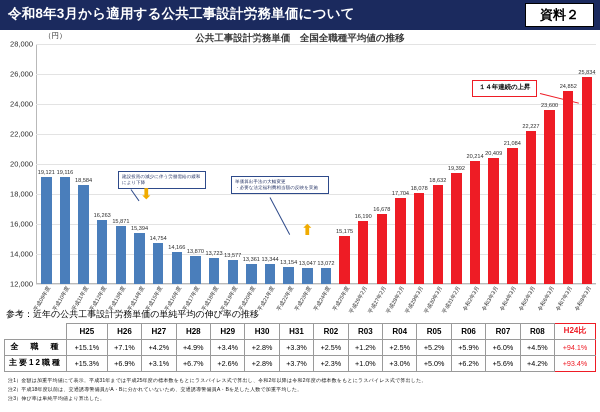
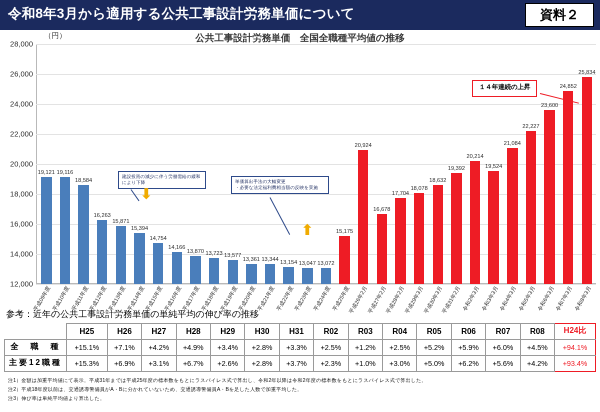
平成26年2月: 16,190 -> 20,924
令和3年3月: 20,409 -> 19,524
